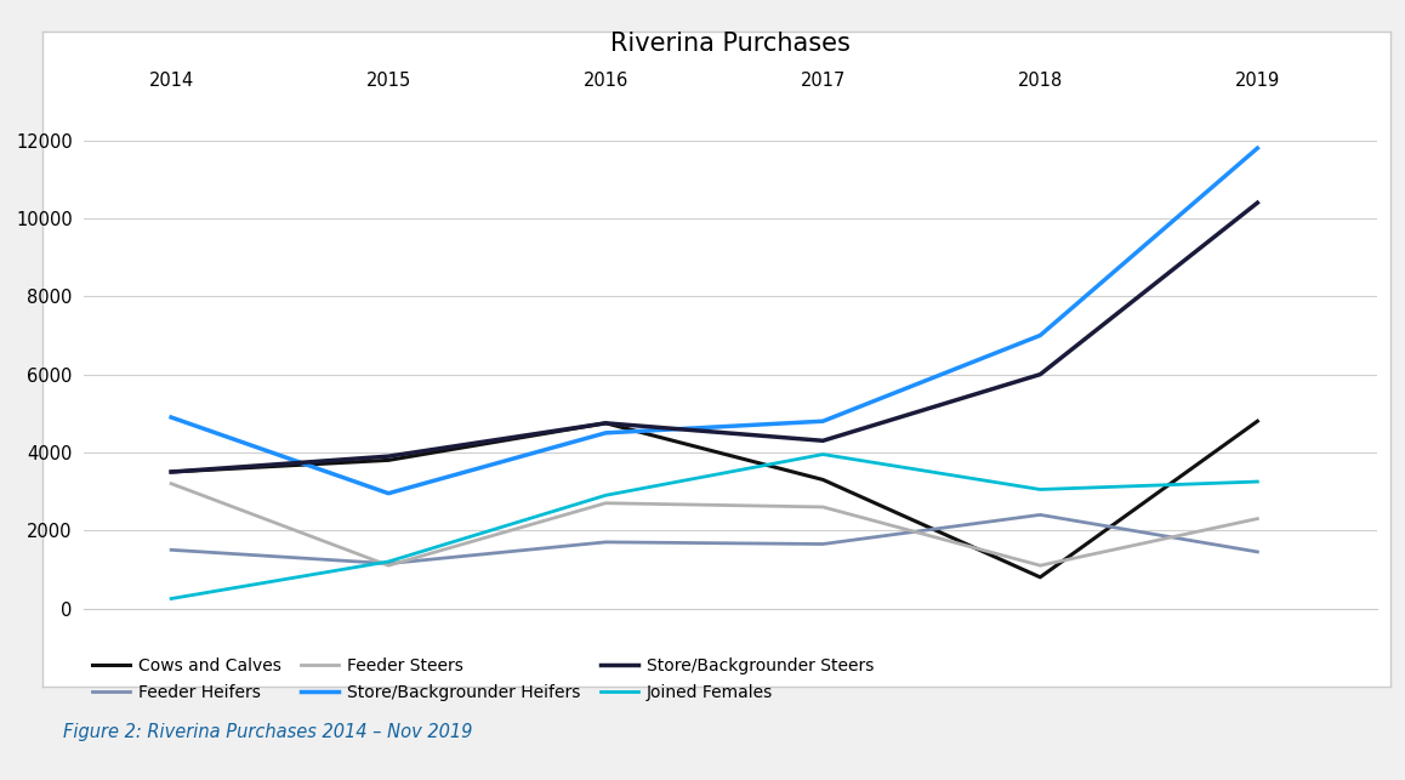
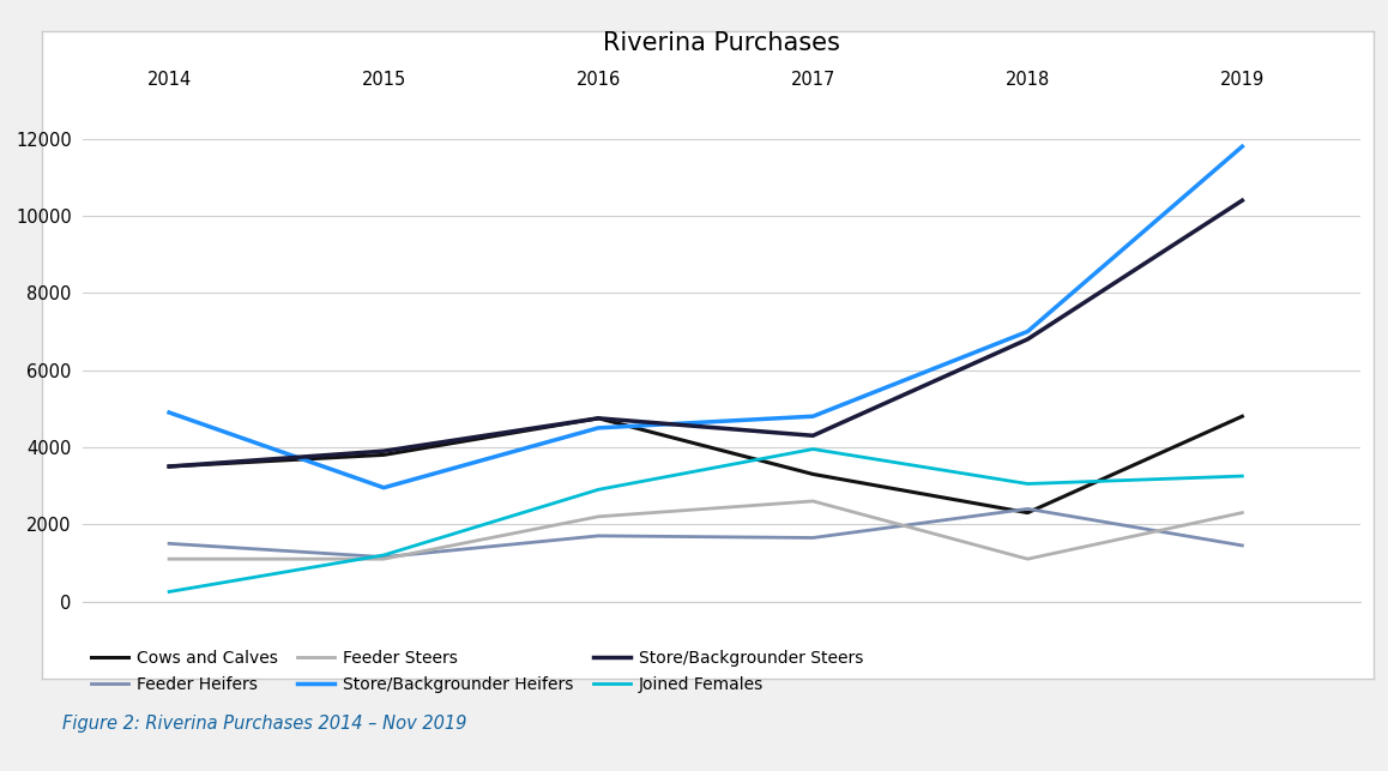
Feeder Steers/2014: 3200 -> 1100
Feeder Steers/2016: 2700 -> 2200
Cows and Calves/2018: 800 -> 2300
Store/Backgrounder Steers/2018: 6000 -> 6800
